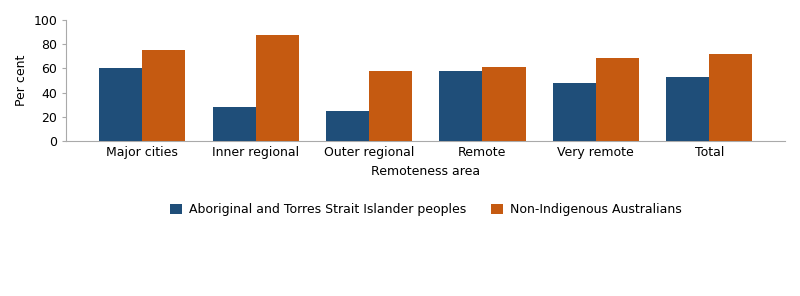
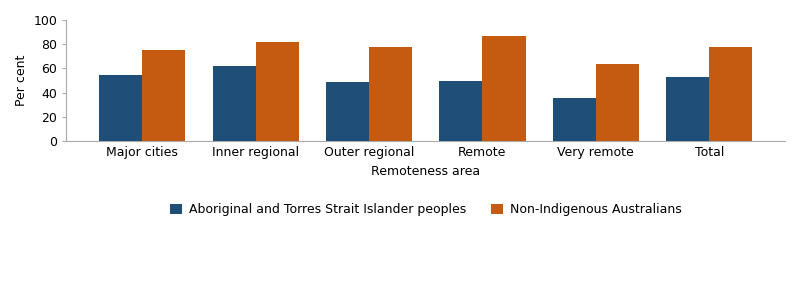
Aboriginal and Torres Strait Islander peoples/Major cities: 60 -> 55
Aboriginal and Torres Strait Islander peoples/Inner regional: 28 -> 62
Non-Indigenous Australians/Inner regional: 88 -> 82
Aboriginal and Torres Strait Islander peoples/Outer regional: 25 -> 49
Non-Indigenous Australians/Outer regional: 58 -> 78
Aboriginal and Torres Strait Islander peoples/Remote: 58 -> 50
Non-Indigenous Australians/Remote: 61 -> 87
Aboriginal and Torres Strait Islander peoples/Very remote: 48 -> 36
Non-Indigenous Australians/Very remote: 69 -> 64
Non-Indigenous Australians/Total: 72 -> 78
